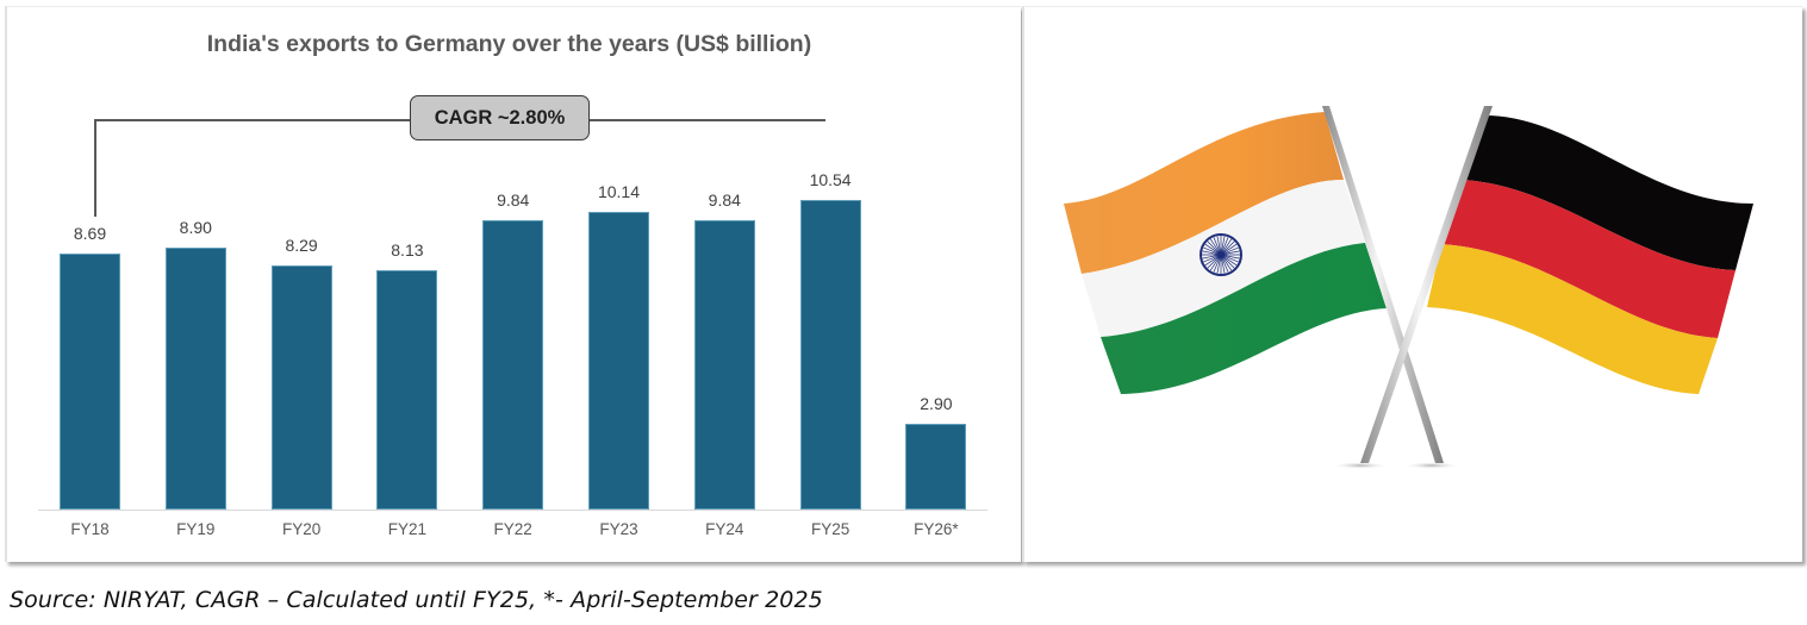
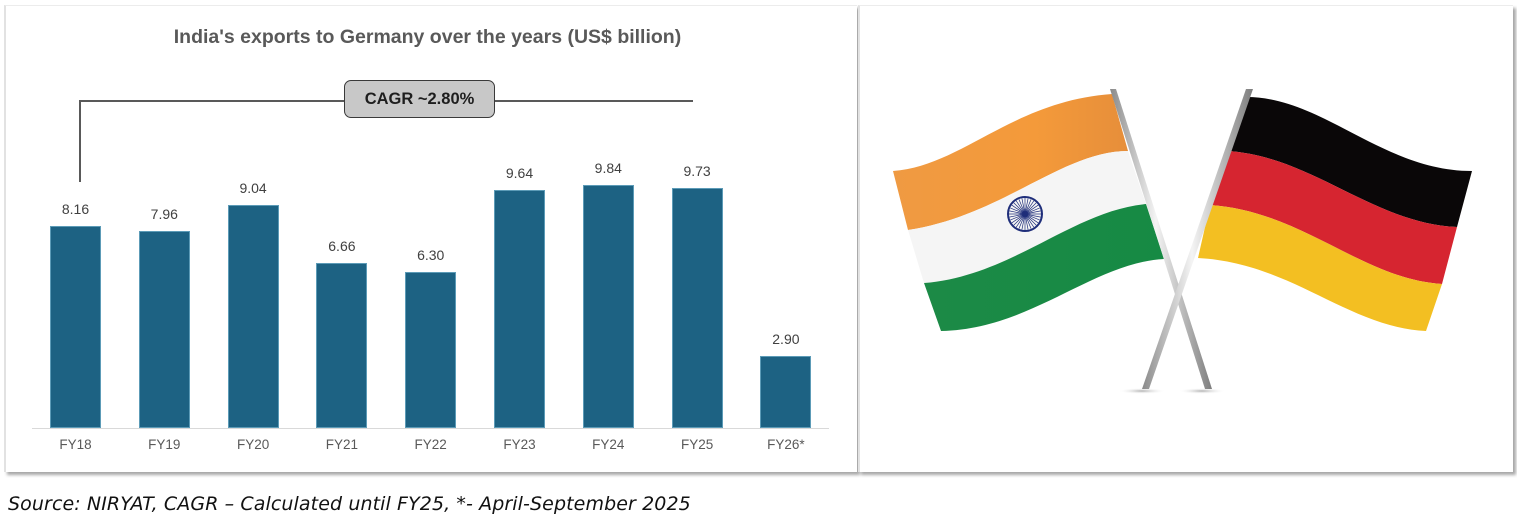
FY18: 8.69 -> 8.16
FY19: 8.90 -> 7.96
FY20: 8.29 -> 9.04
FY21: 8.13 -> 6.66
FY22: 9.84 -> 6.30
FY23: 10.14 -> 9.64
FY25: 10.54 -> 9.73
